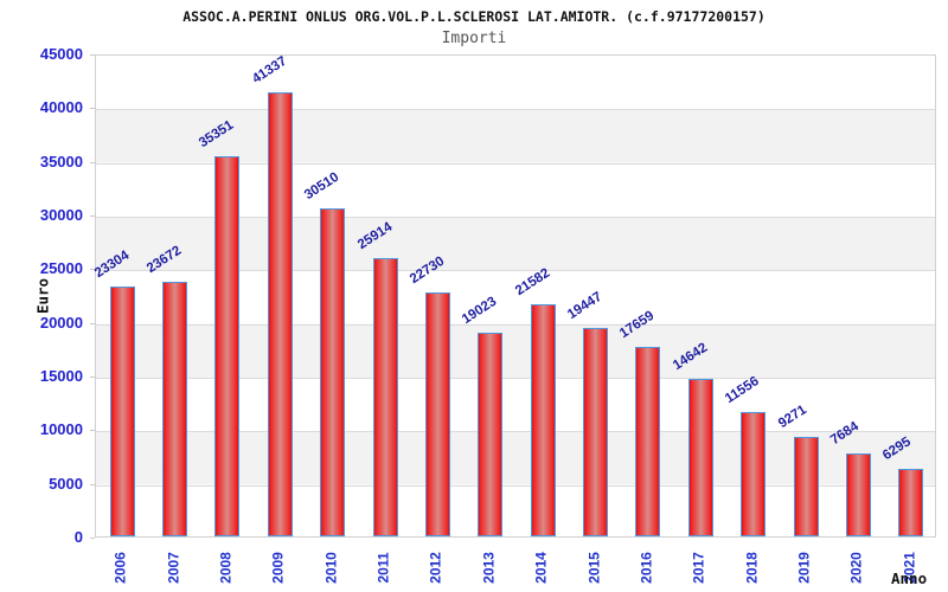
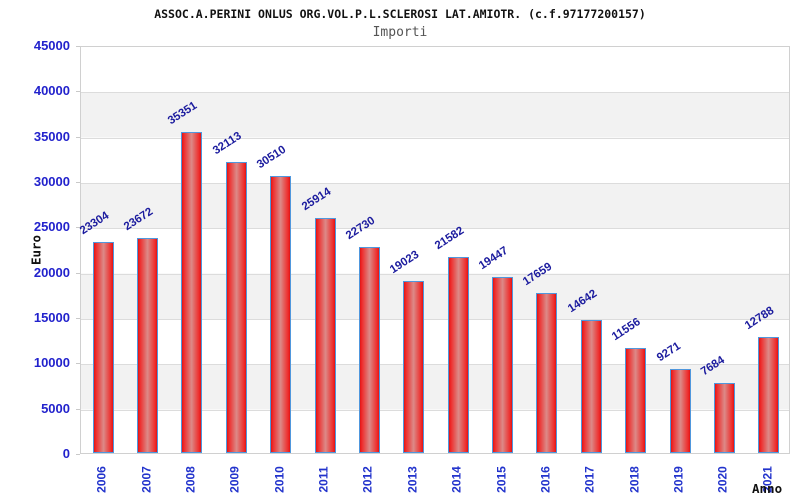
2009: 41337 -> 32113
2021: 6295 -> 12788
